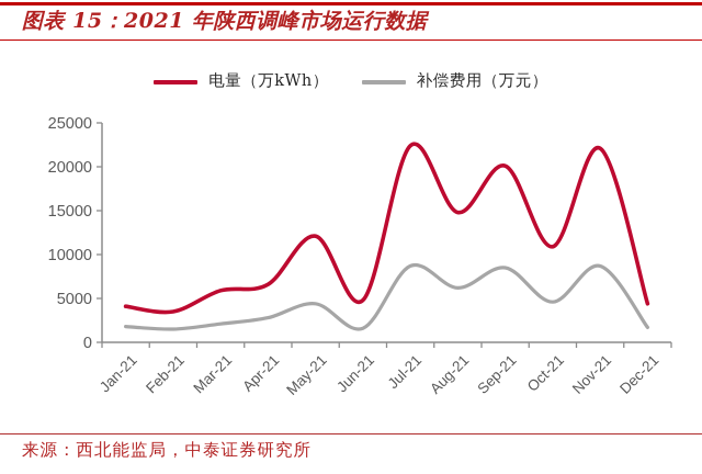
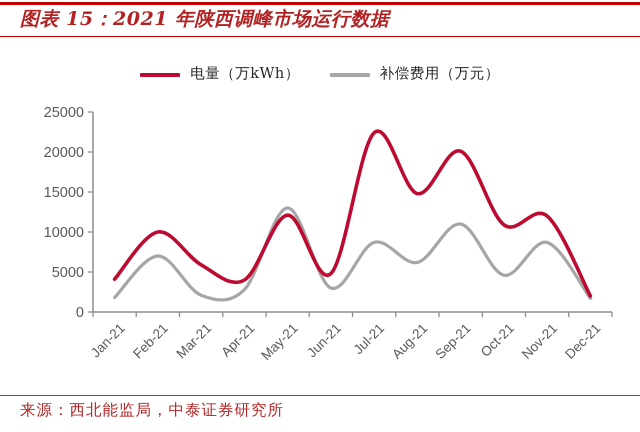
电量（万kWh）/Feb-21: 4000 -> 10000
补偿费用（万元）/Feb-21: 2000 -> 7000
电量（万kWh）/Apr-21: 7000 -> 4000
补偿费用（万元）/May-21: 4000 -> 13000
补偿费用（万元）/Jun-21: 2000 -> 3000
补偿费用（万元）/Sep-21: 8000 -> 11000
电量（万kWh）/Nov-21: 22000 -> 12000
电量（万kWh）/Dec-21: 4000 -> 2000
